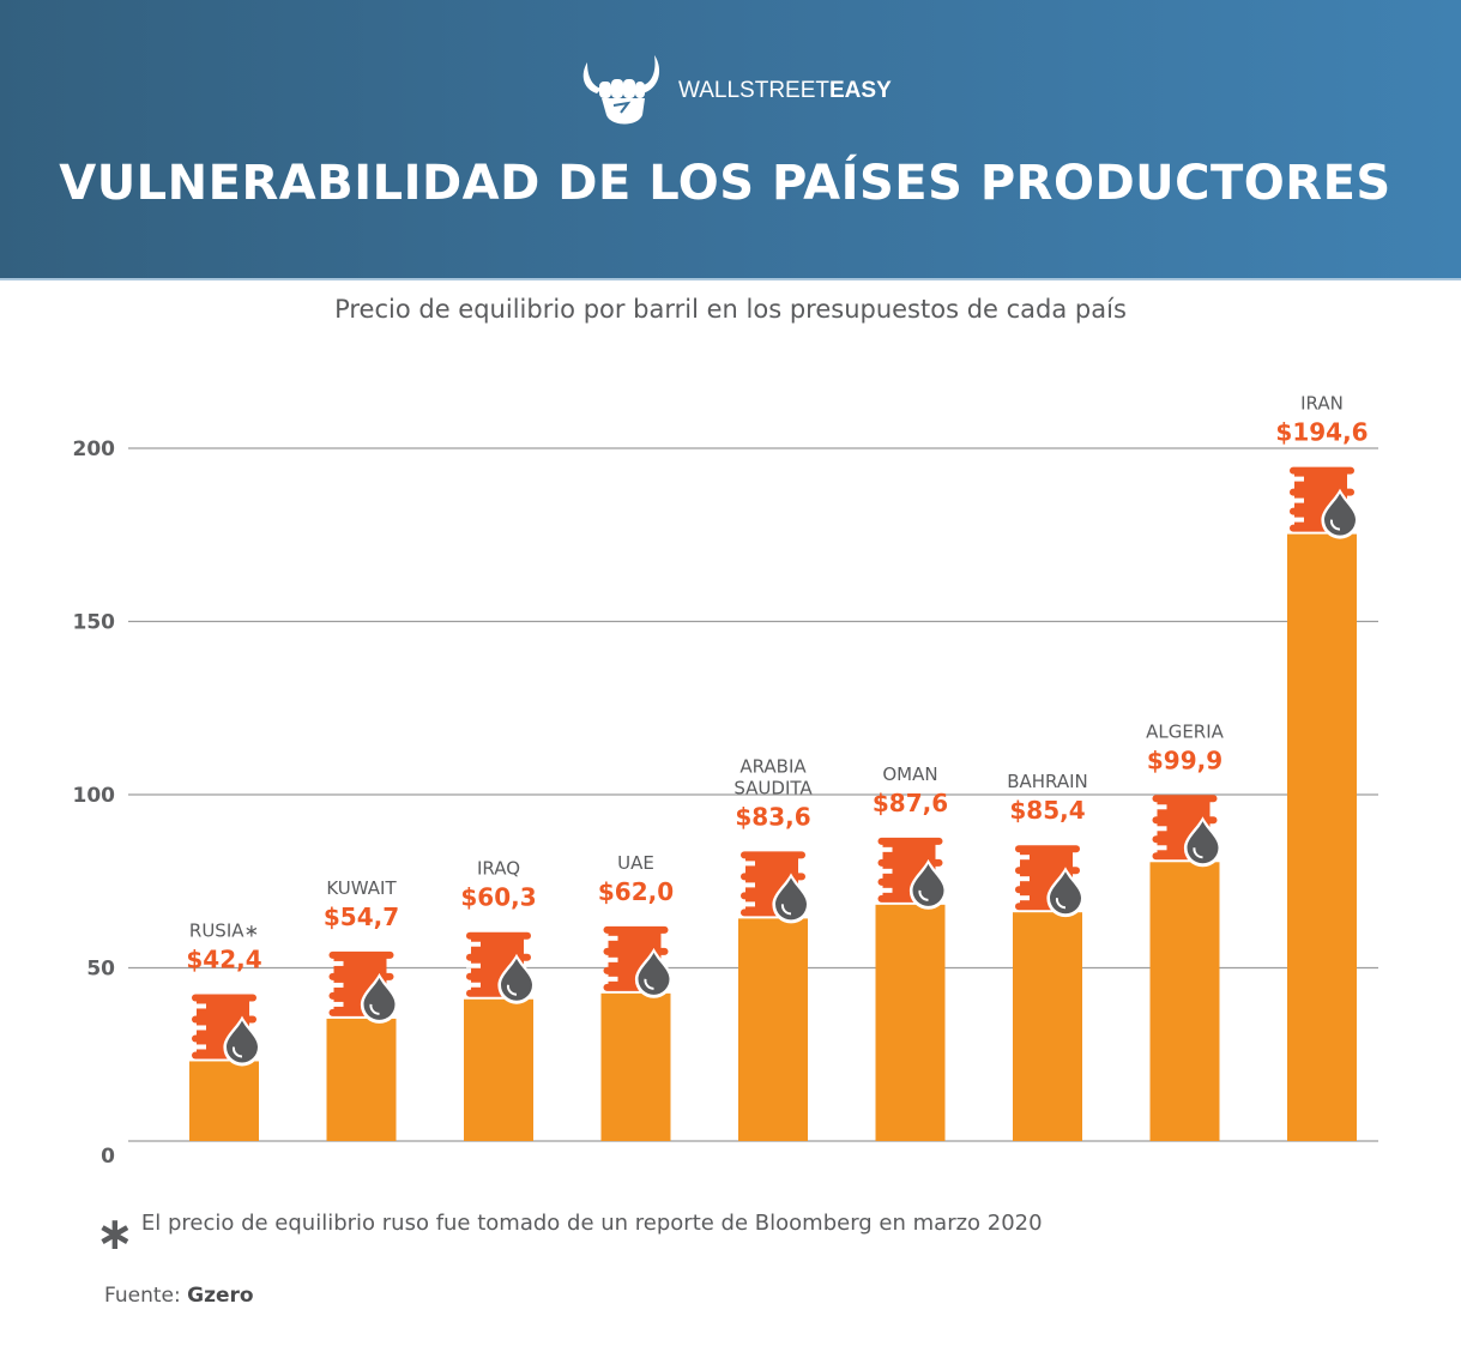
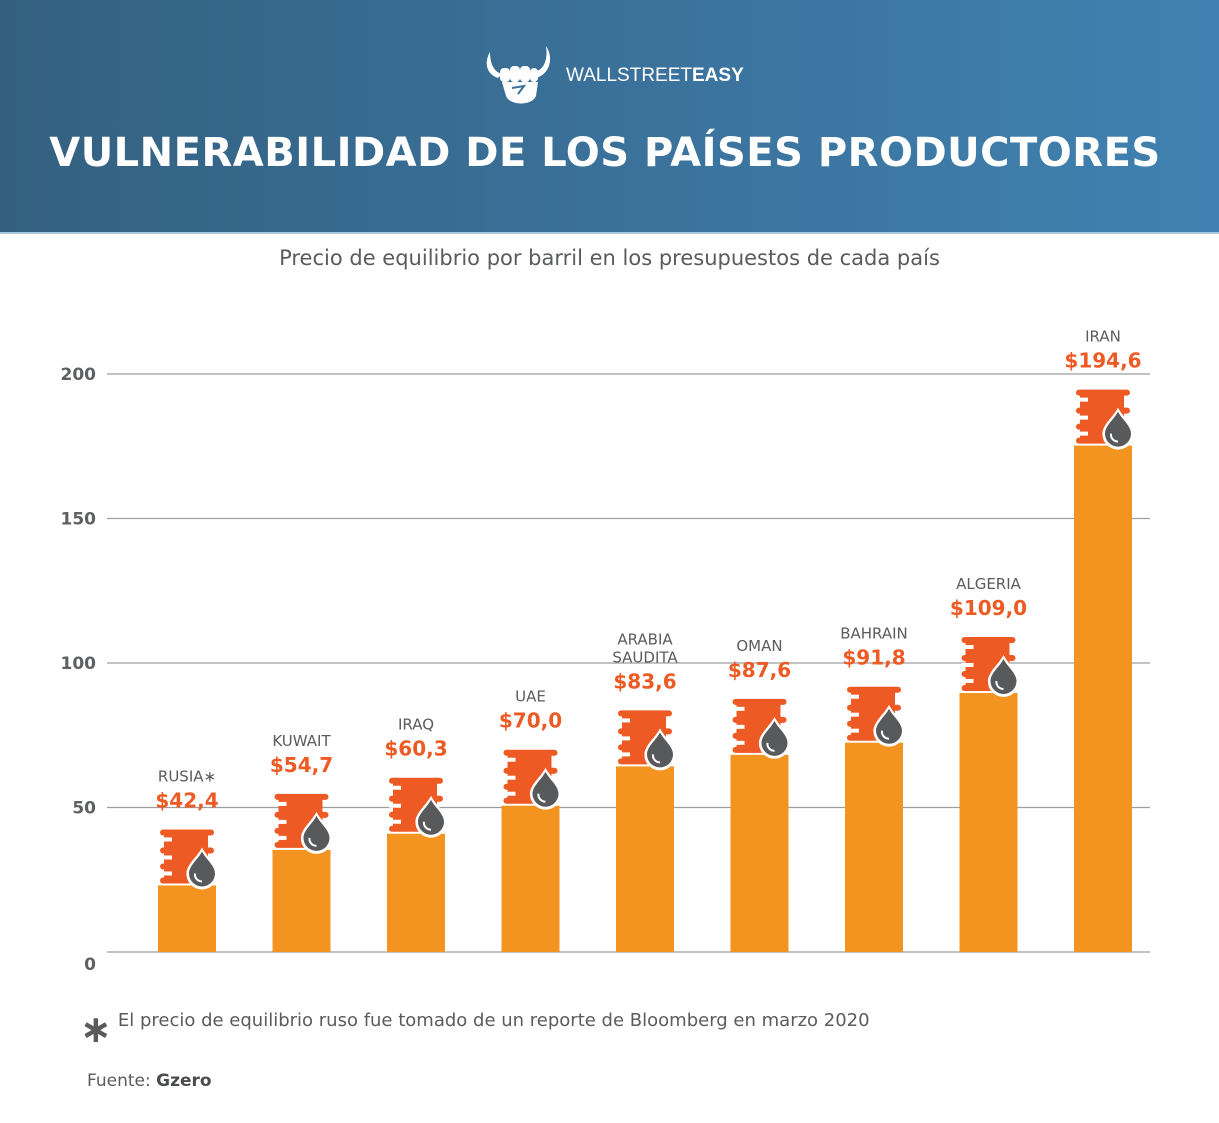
UAE: $62,0 -> $70,0
BAHRAIN: $85,4 -> $91,8
ALGERIA: $99,9 -> $109,0
